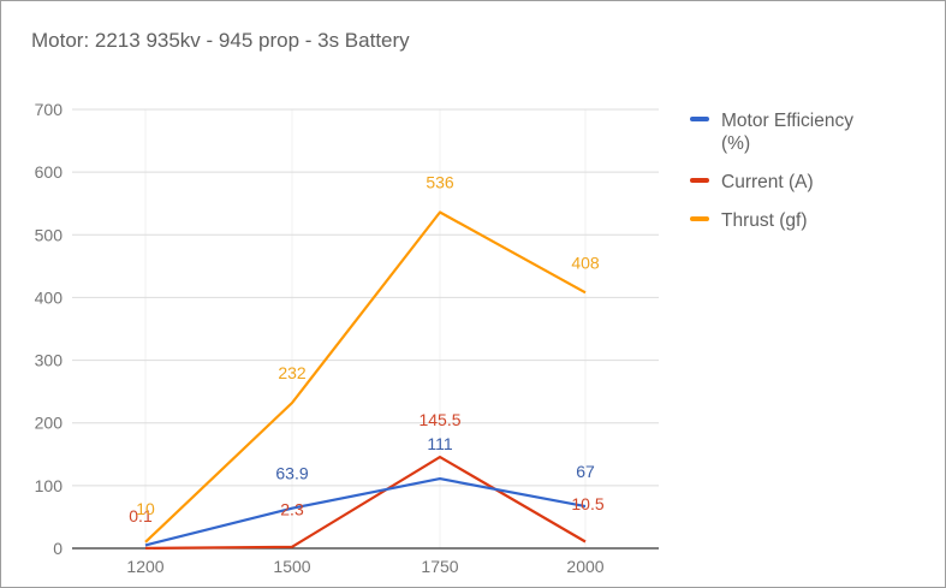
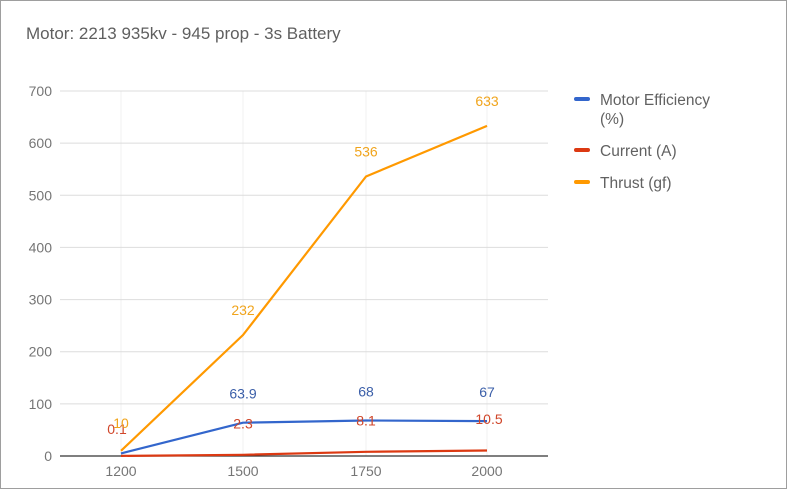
Motor Efficiency (%)/1750: 111 -> 68
Current (A)/1750: 145.5 -> 8.1
Thrust (gf)/2000: 408 -> 633
